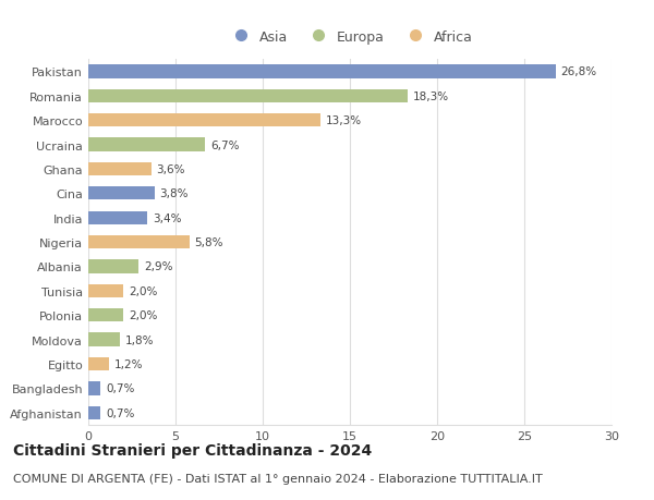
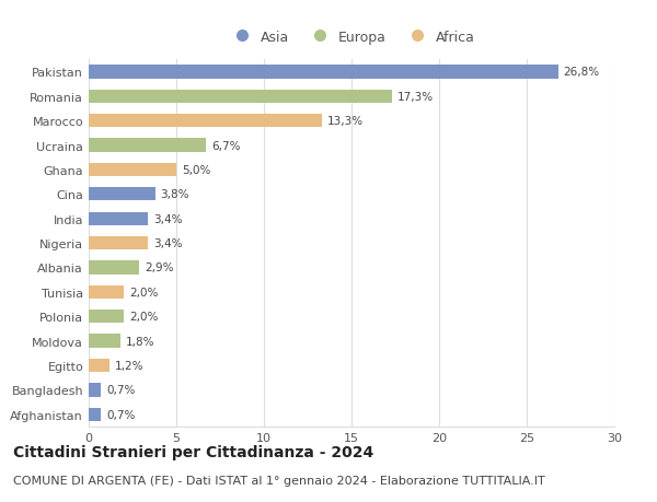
Romania: 18,3% -> 17,3%
Ghana: 3,6% -> 5,0%
Nigeria: 5,8% -> 3,4%
